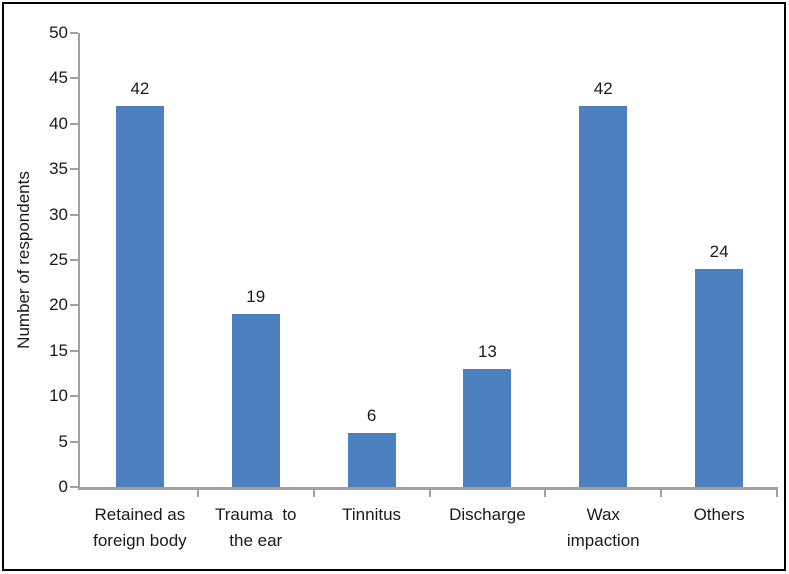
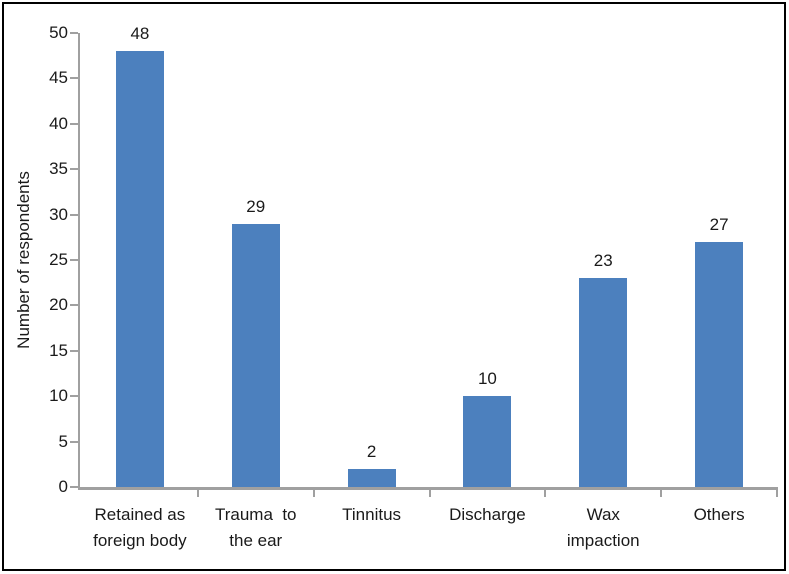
Retained as foreign body: 42 -> 48
Trauma to the ear: 19 -> 29
Tinnitus: 6 -> 2
Discharge: 13 -> 10
Wax impaction: 42 -> 23
Others: 24 -> 27
